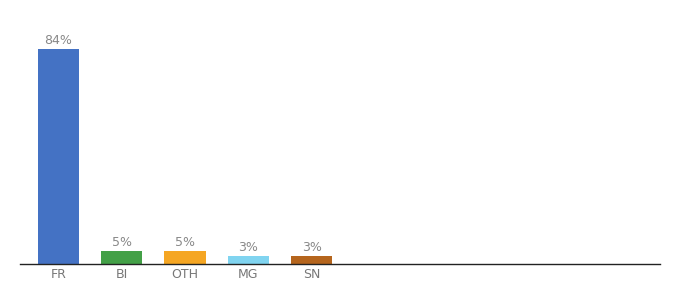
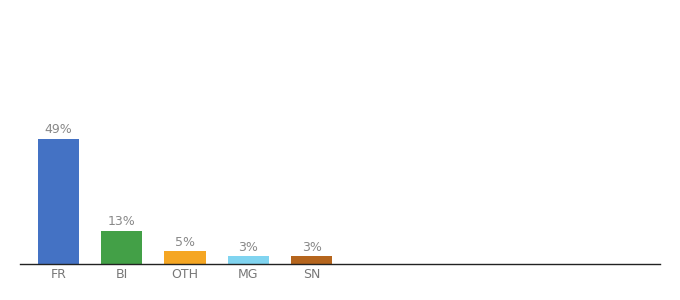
FR: 84% -> 49%
BI: 5% -> 13%
